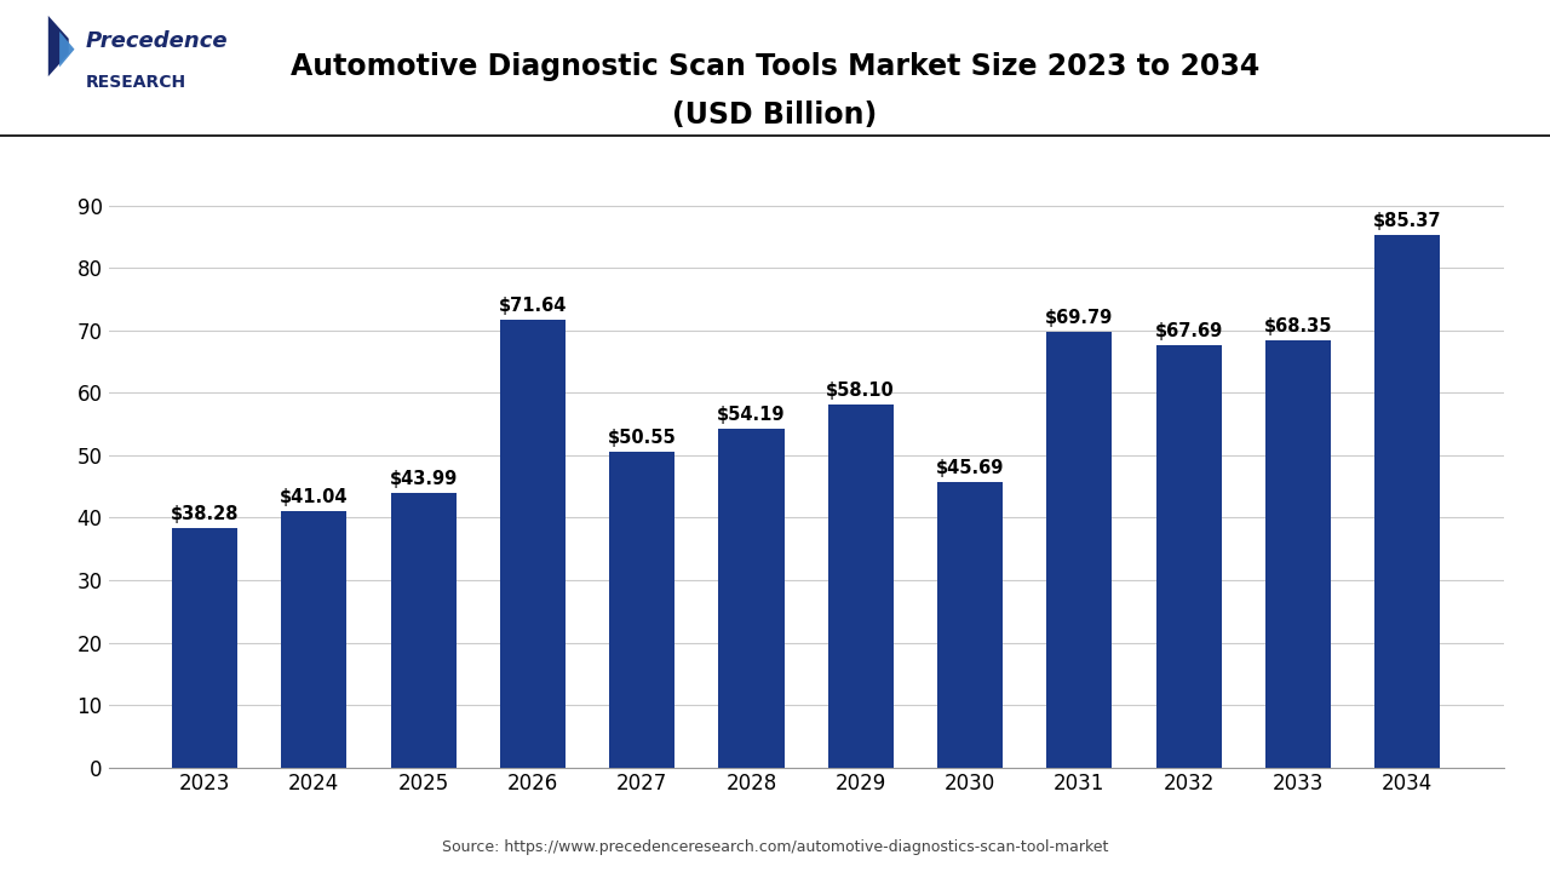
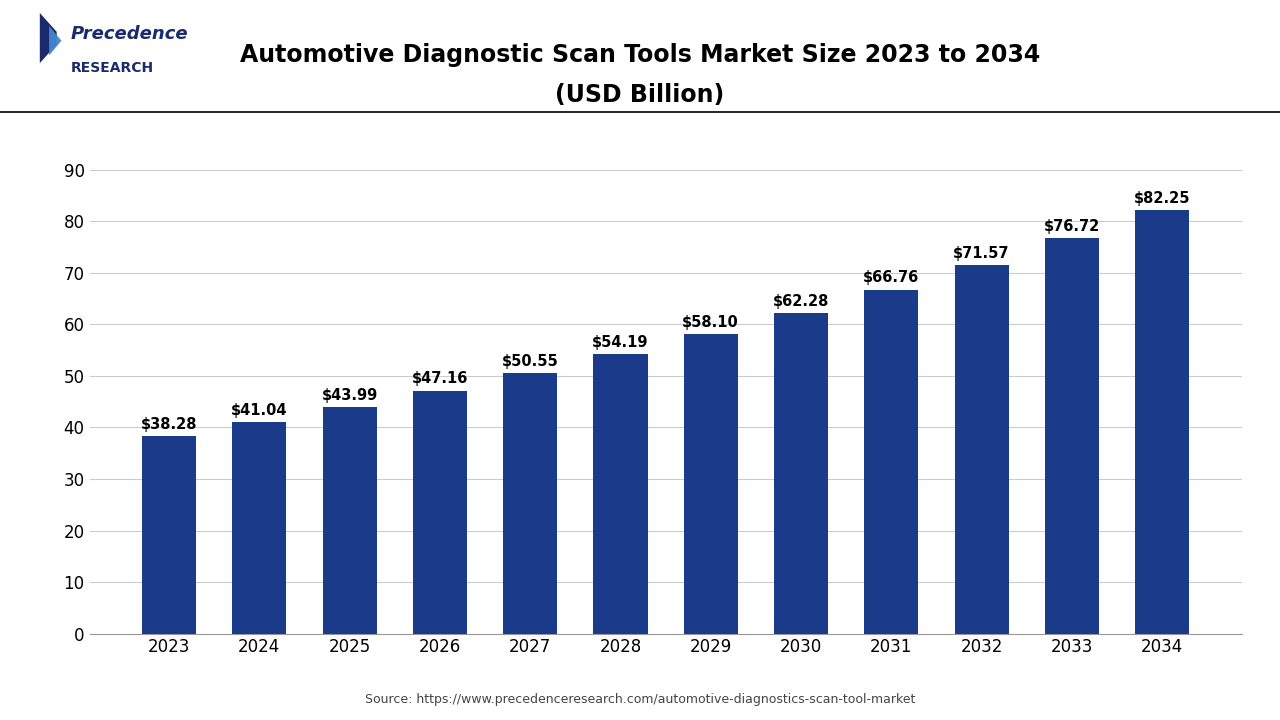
2026: $71.64 -> $47.16
2030: $45.69 -> $62.28
2031: $69.79 -> $66.76
2032: $67.69 -> $71.57
2033: $68.35 -> $76.72
2034: $85.37 -> $82.25
